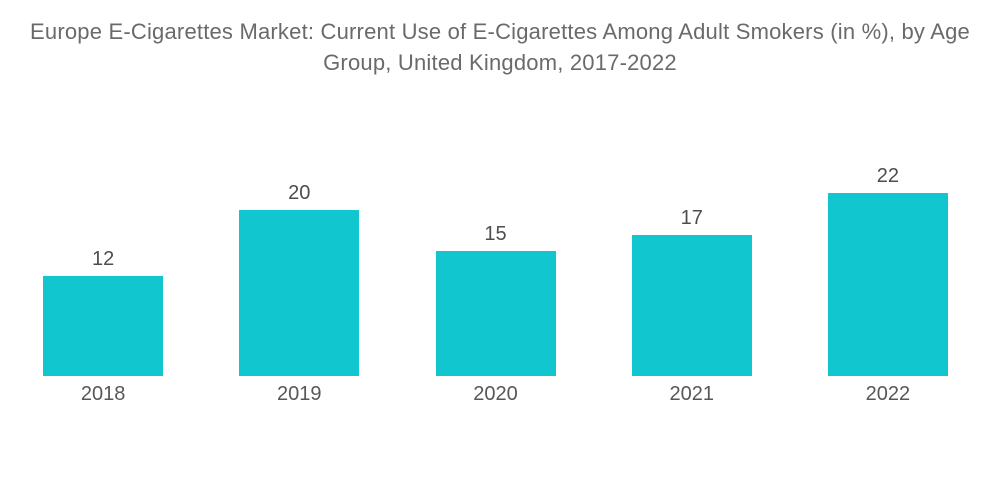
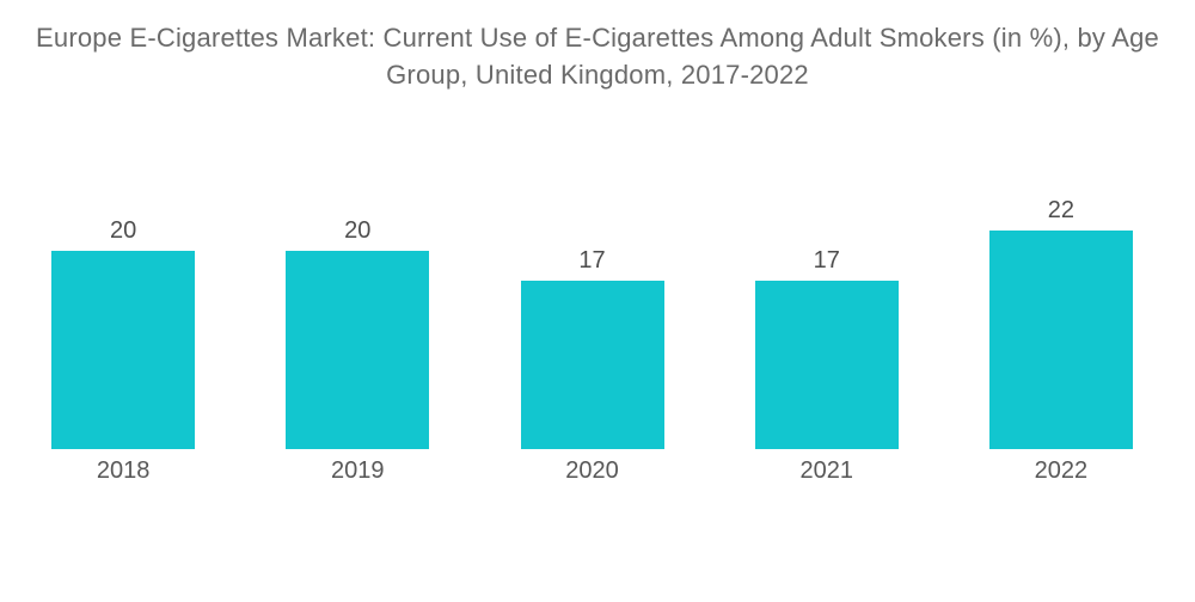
2018: 12 -> 20
2020: 15 -> 17
